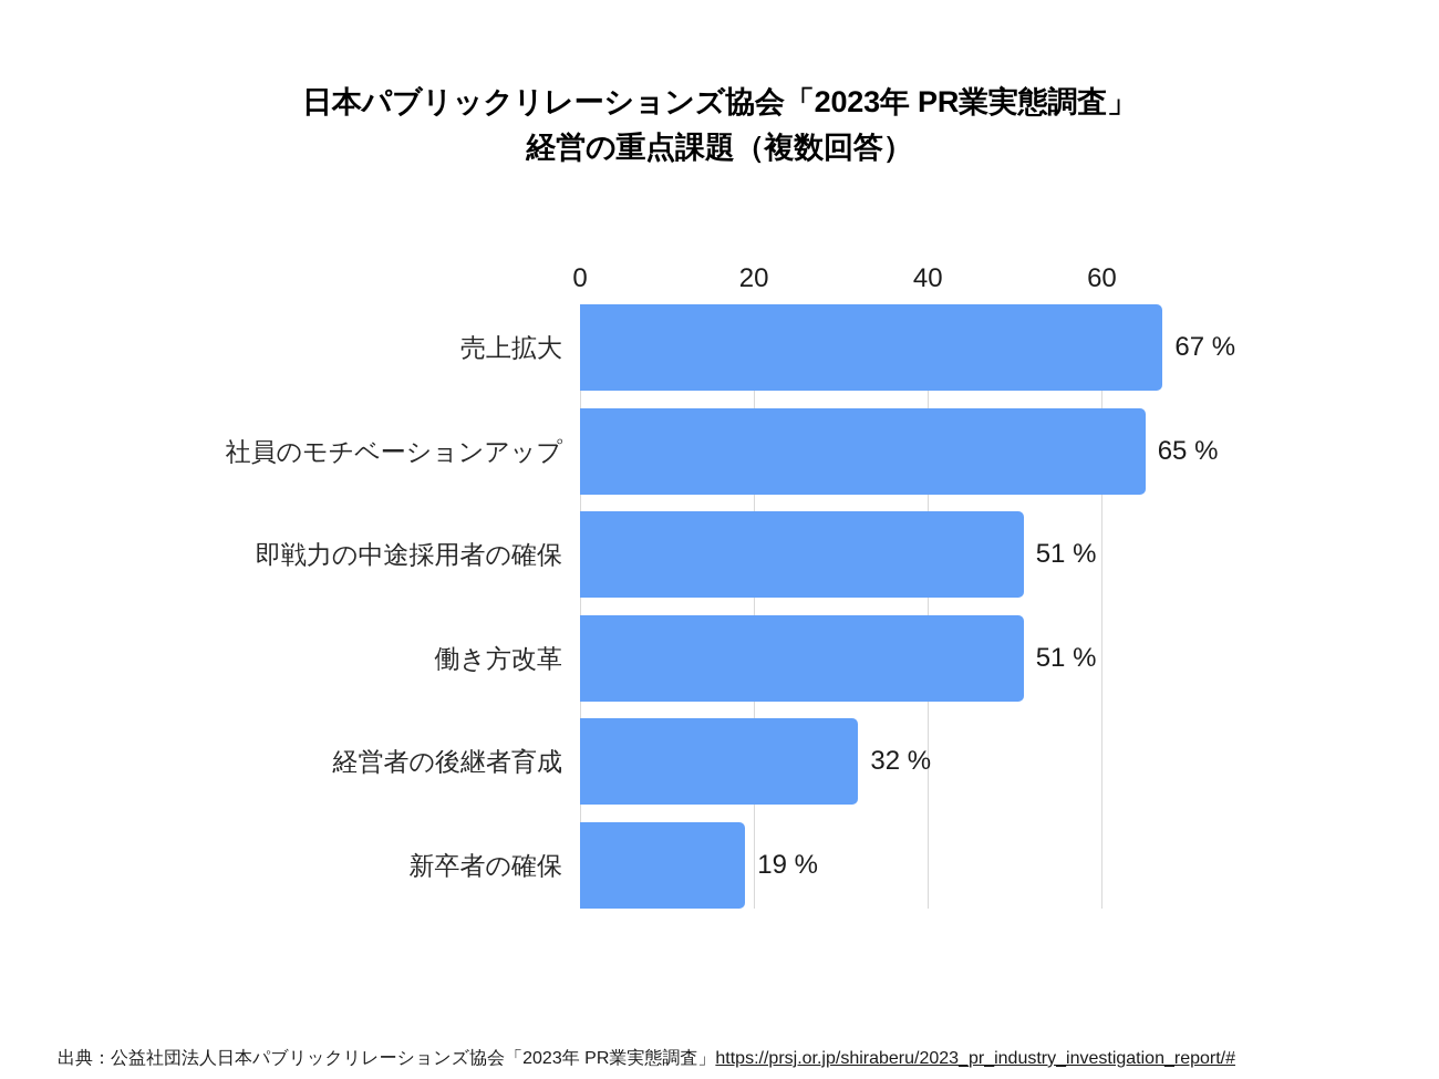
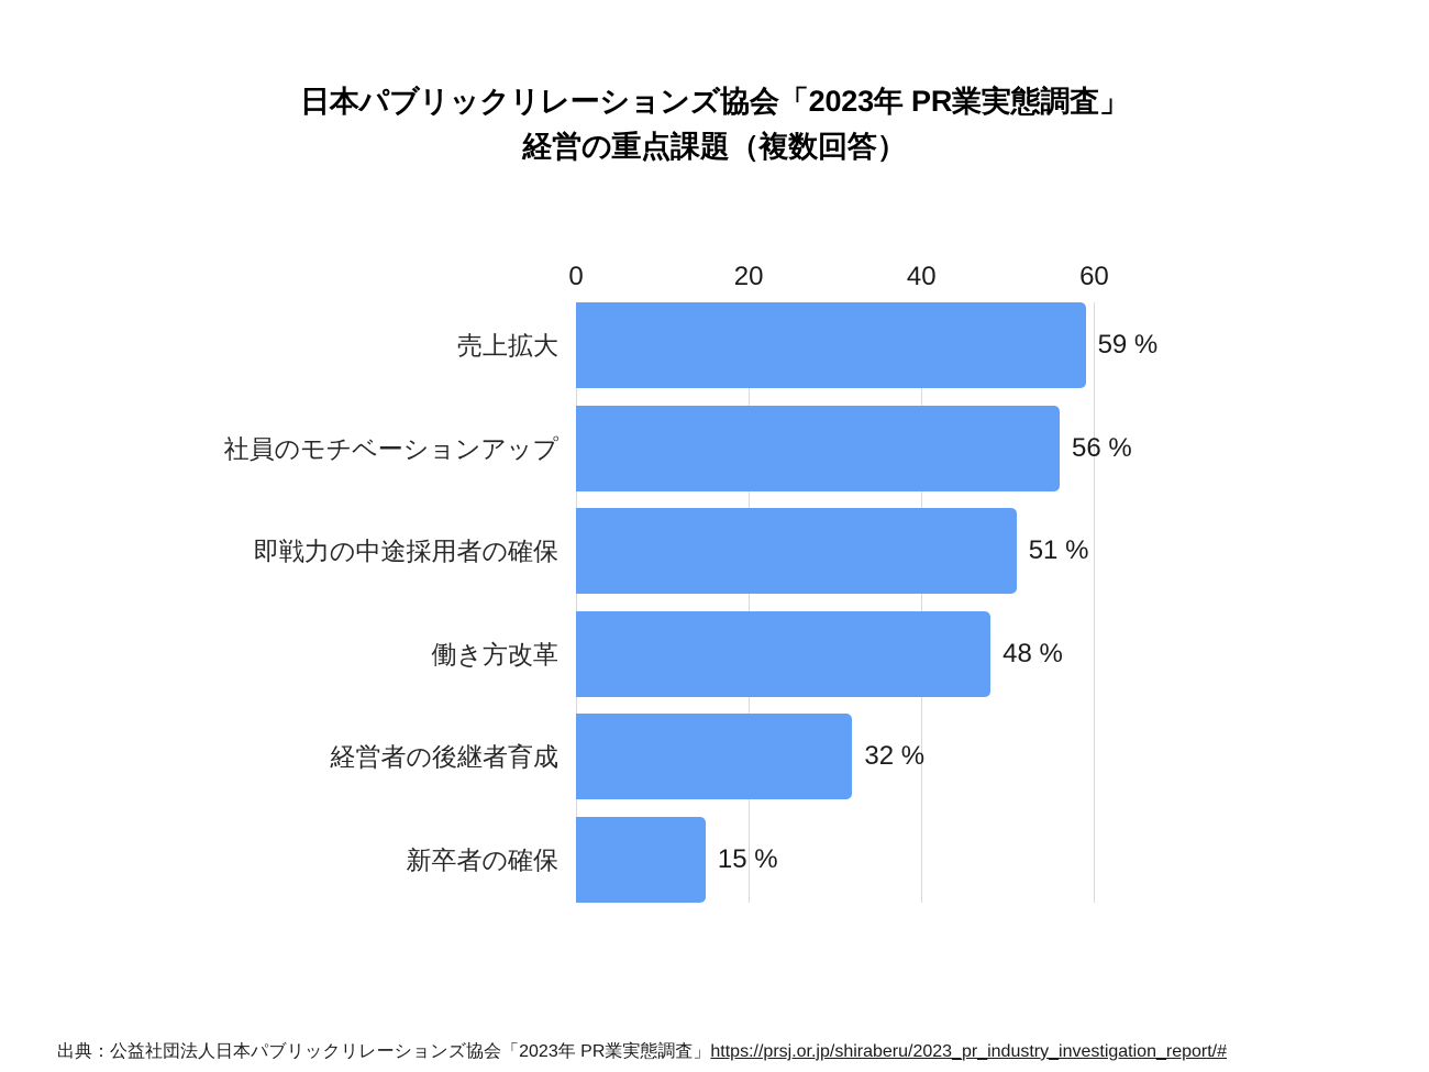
売上拡大: 67 -> 59
社員のモチベーションアップ: 65 -> 56
働き方改革: 51 -> 48
新卒者の確保: 19 -> 15
